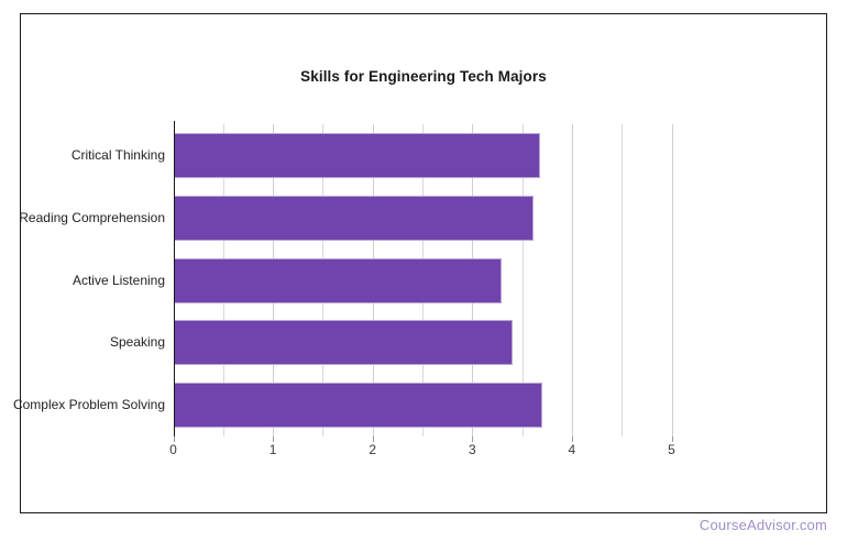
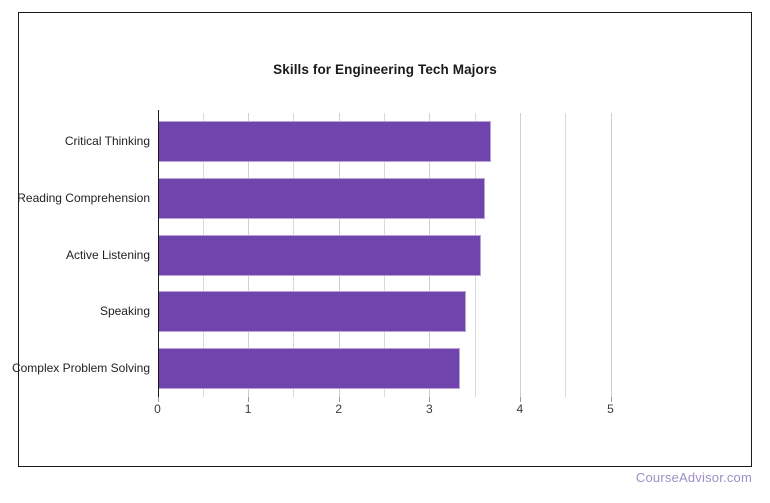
Active Listening: 3.3 -> 3.6
Complex Problem Solving: 3.7 -> 3.3
